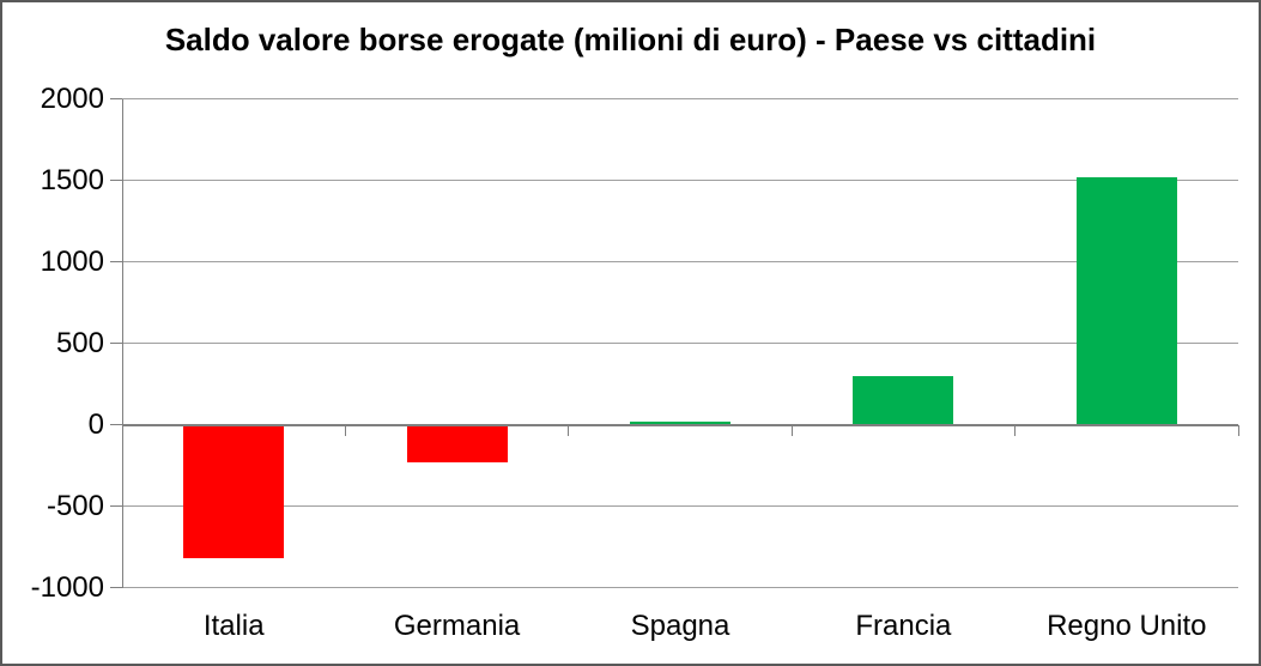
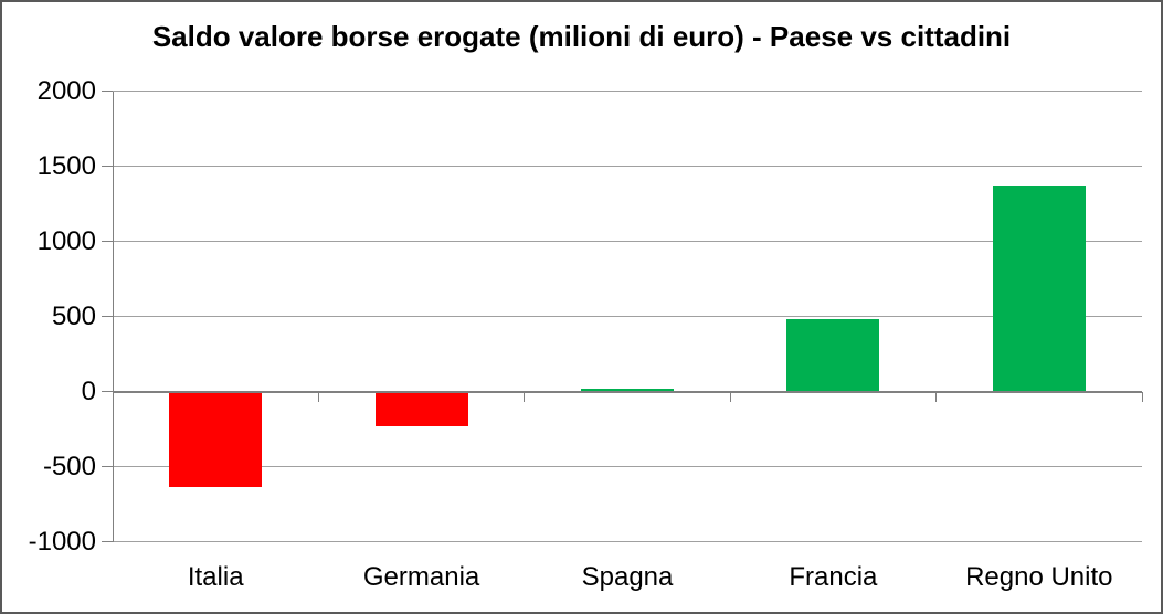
Italia: -810 -> -630
Francia: 300 -> 480
Regno Unito: 1520 -> 1370
